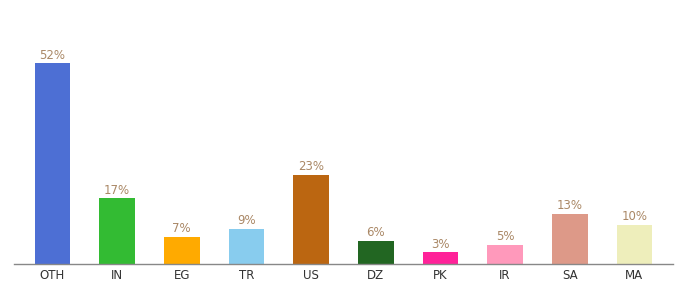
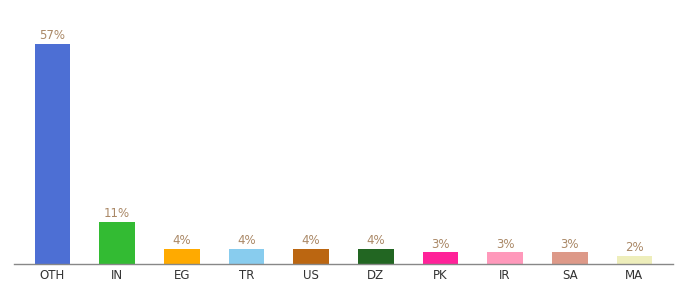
OTH: 52% -> 57%
IN: 17% -> 11%
EG: 7% -> 4%
TR: 9% -> 4%
US: 23% -> 4%
DZ: 6% -> 4%
IR: 5% -> 3%
SA: 13% -> 3%
MA: 10% -> 2%
